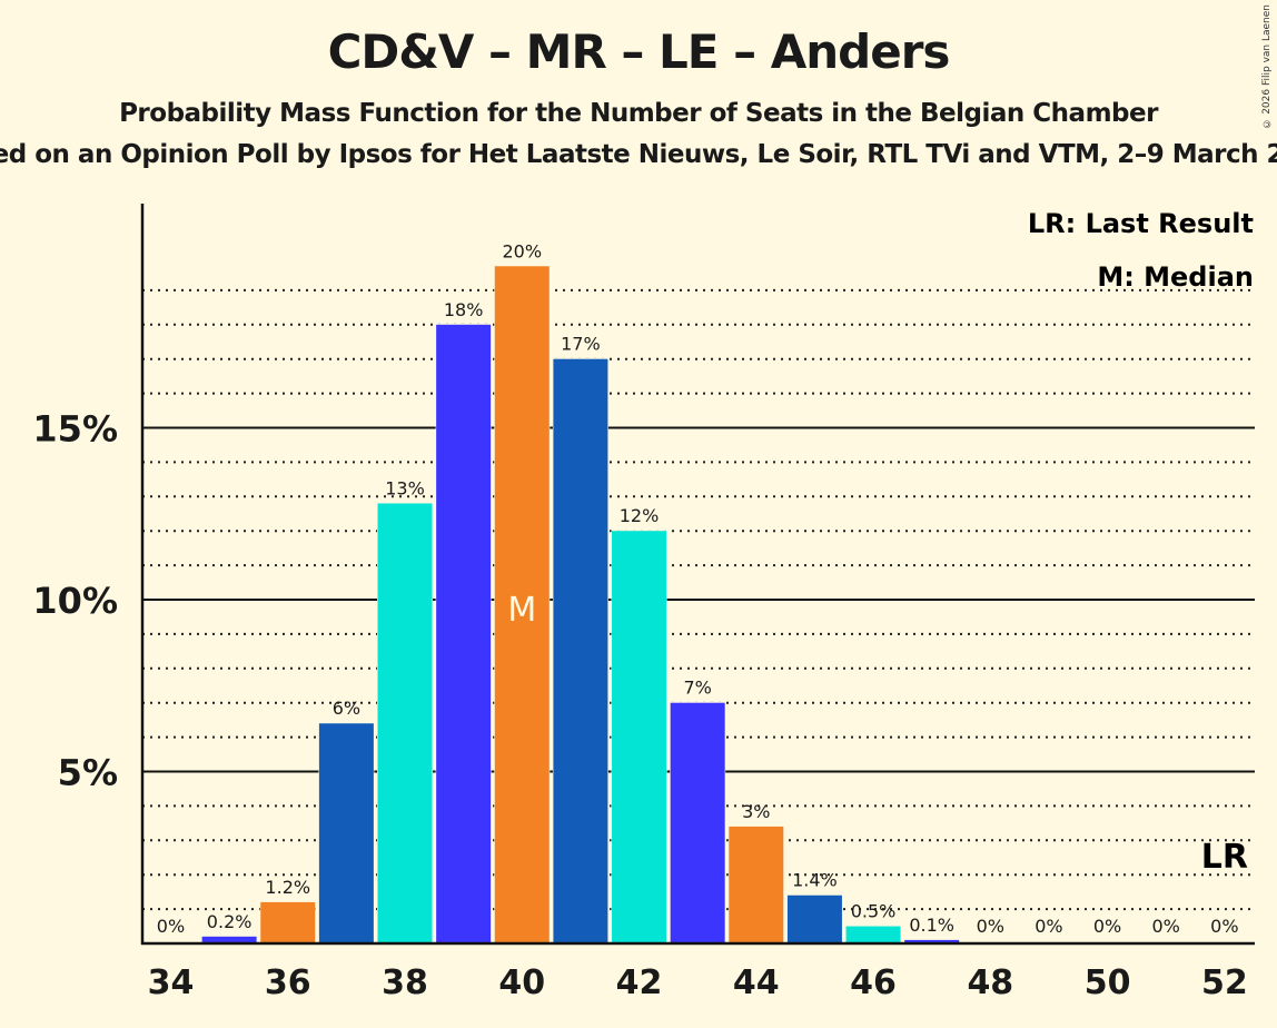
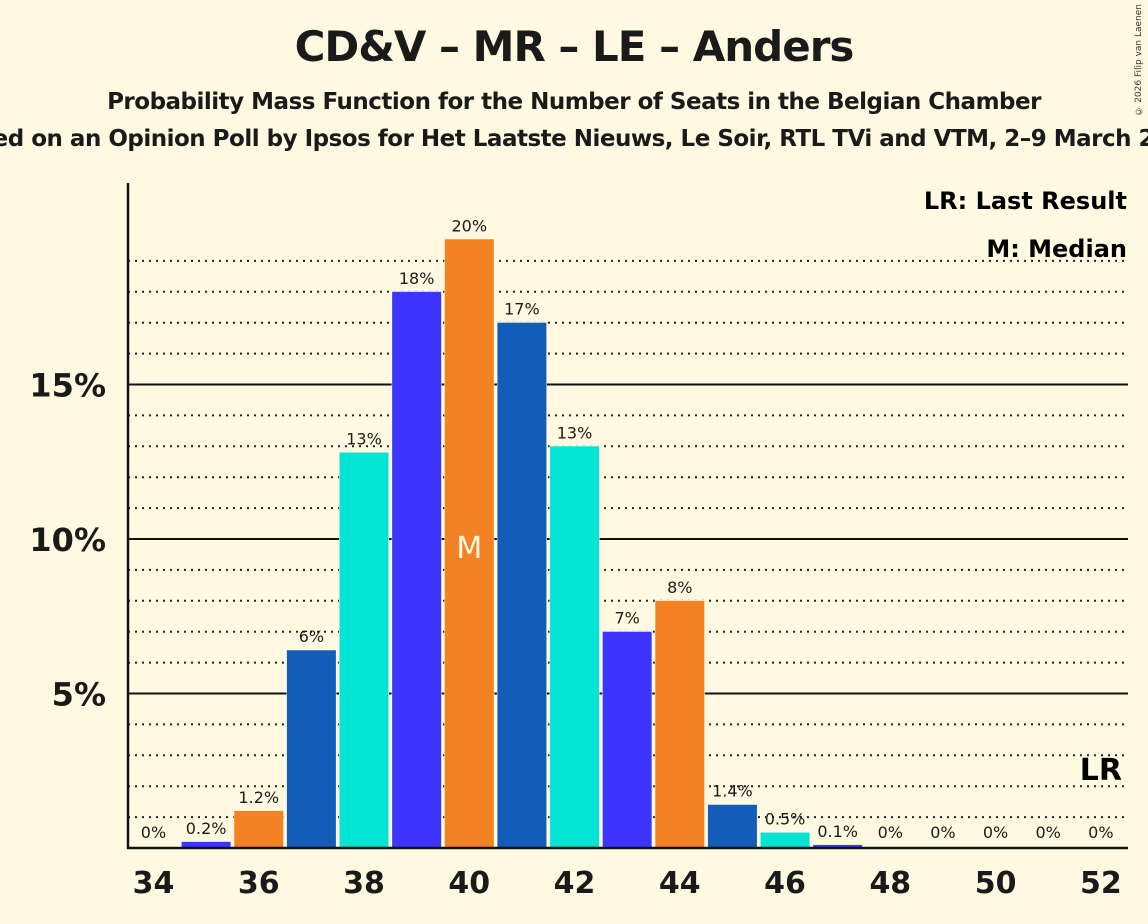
42: 12% -> 13%
44: 3% -> 8%
